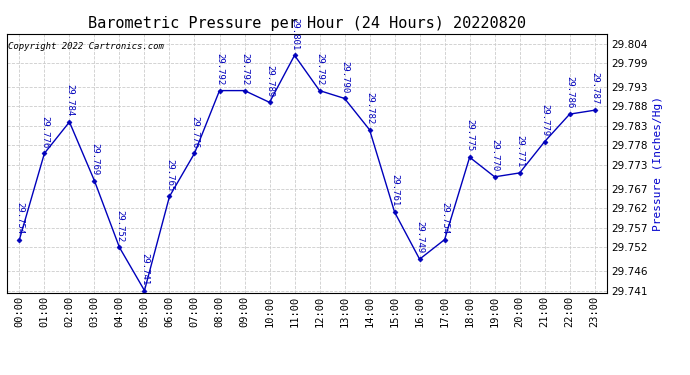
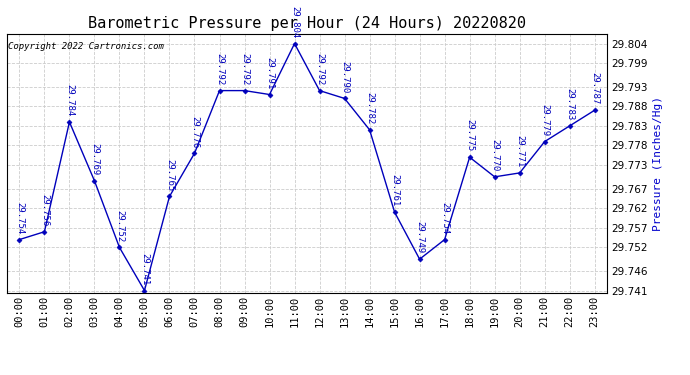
01:00: 29.776 -> 29.756
10:00: 29.789 -> 29.791
11:00: 29.801 -> 29.804
22:00: 29.786 -> 29.783
